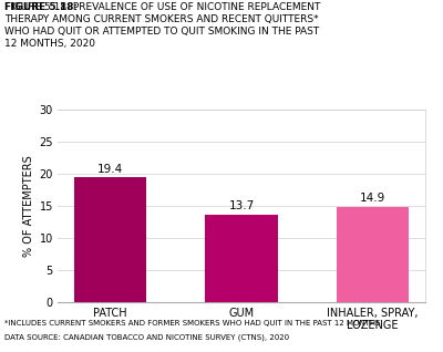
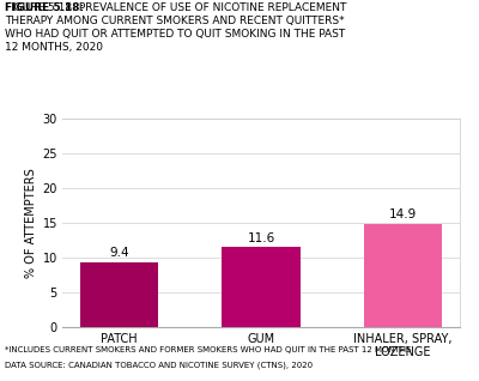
PATCH: 19.4 -> 9.4
GUM: 13.7 -> 11.6
